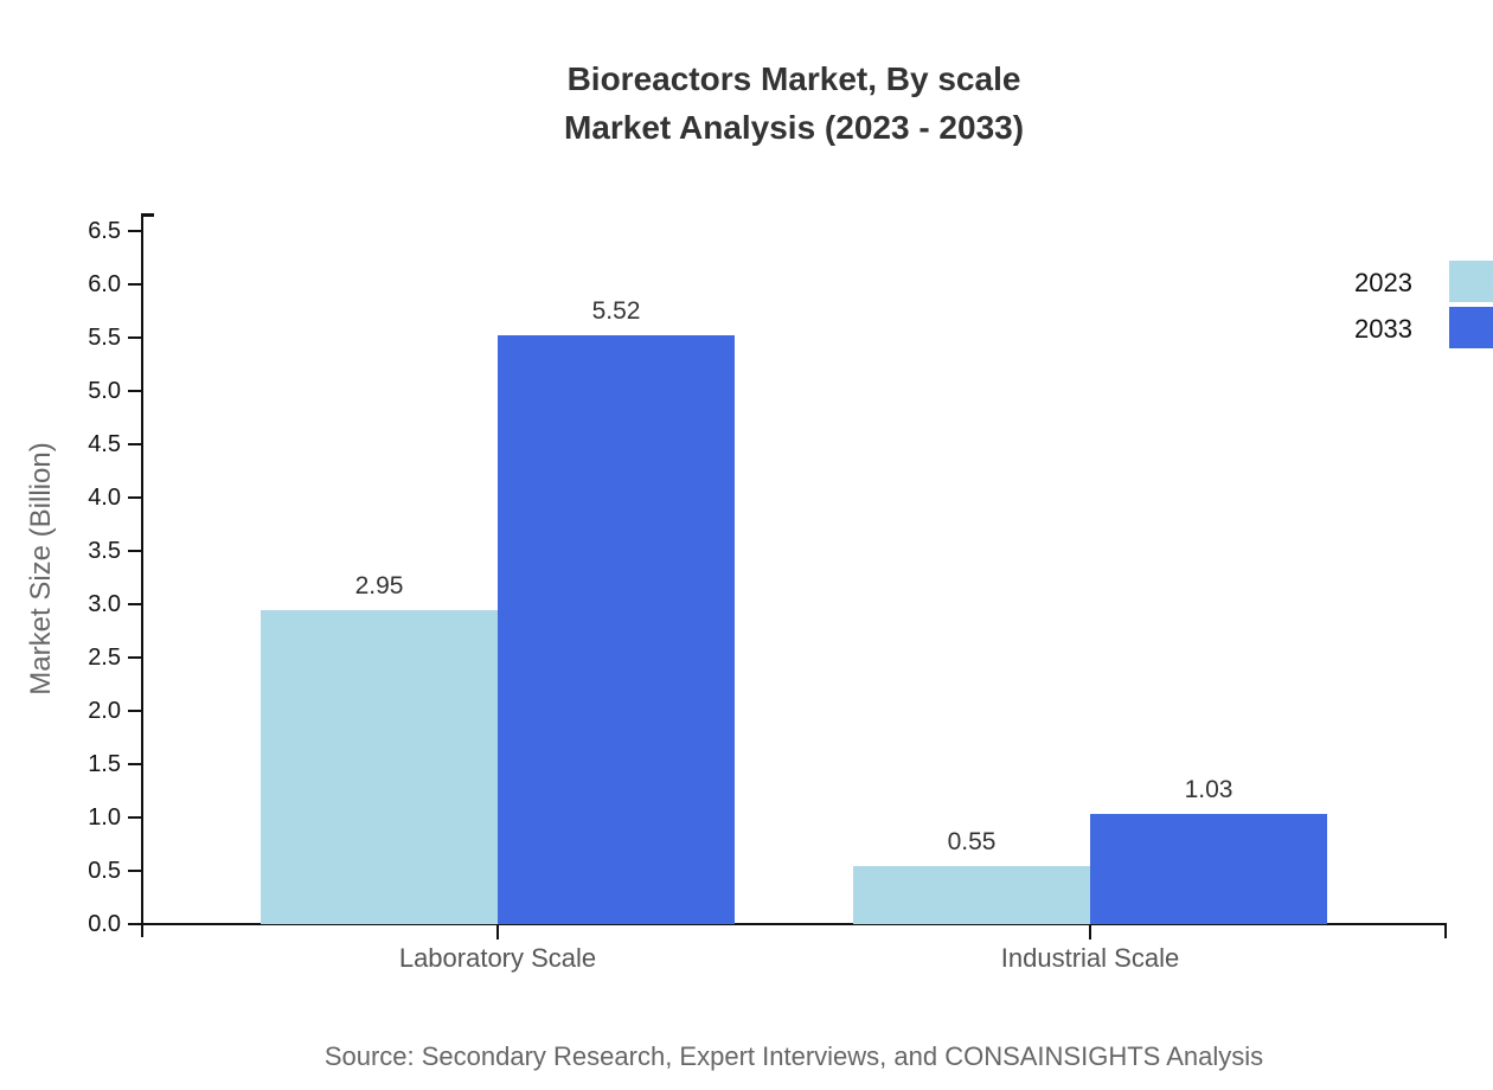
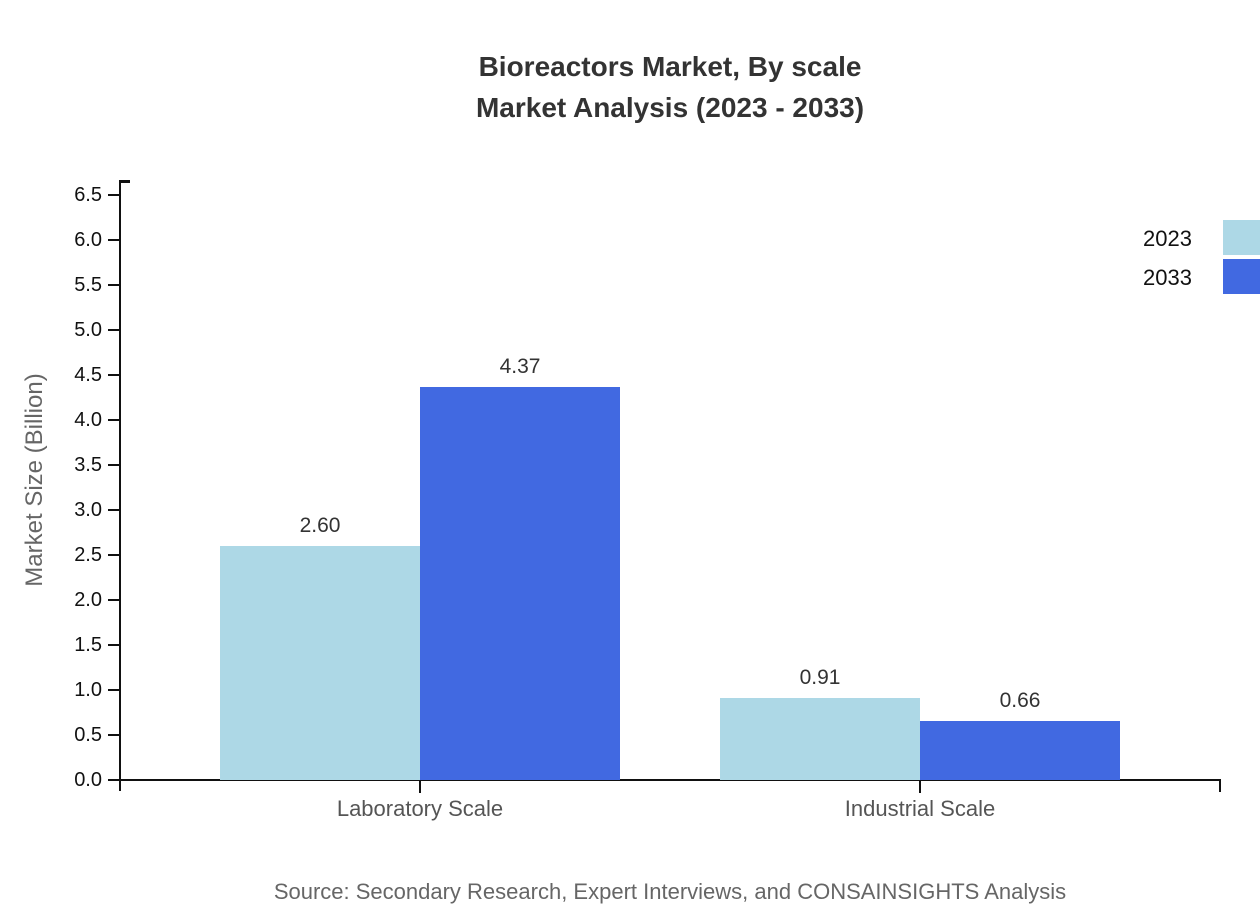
2023/Laboratory Scale: 2.95 -> 2.60
2033/Laboratory Scale: 5.52 -> 4.37
2023/Industrial Scale: 0.55 -> 0.91
2033/Industrial Scale: 1.03 -> 0.66
